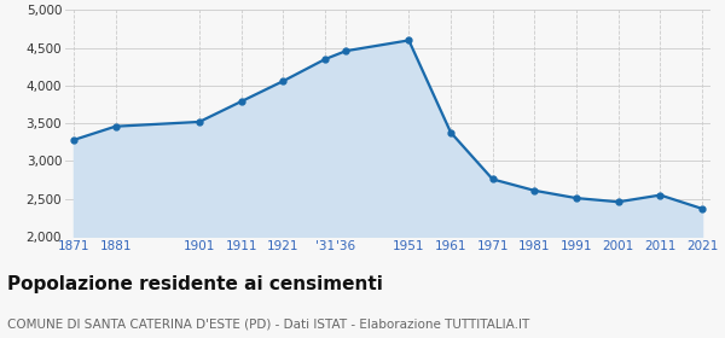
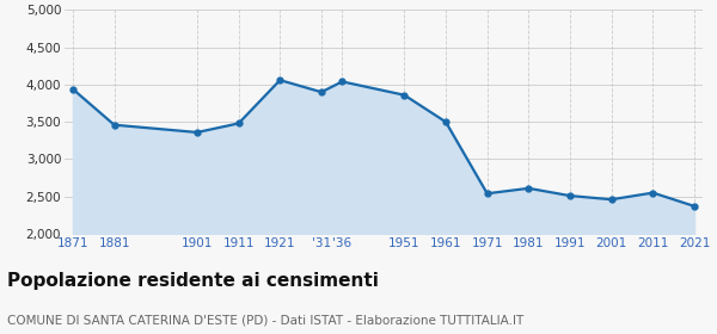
1871: 3,280 -> 3,940
1901: 3,520 -> 3,360
1911: 3,790 -> 3,480
'31: 4,350 -> 3,900
'36: 4,460 -> 4,040
1951: 4,600 -> 3,860
1961: 3,380 -> 3,500
1971: 2,760 -> 2,540
